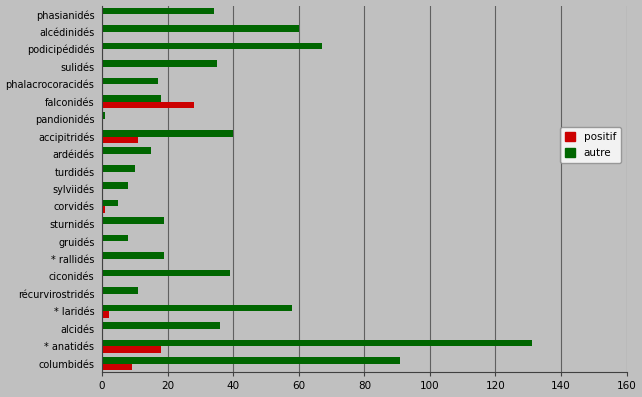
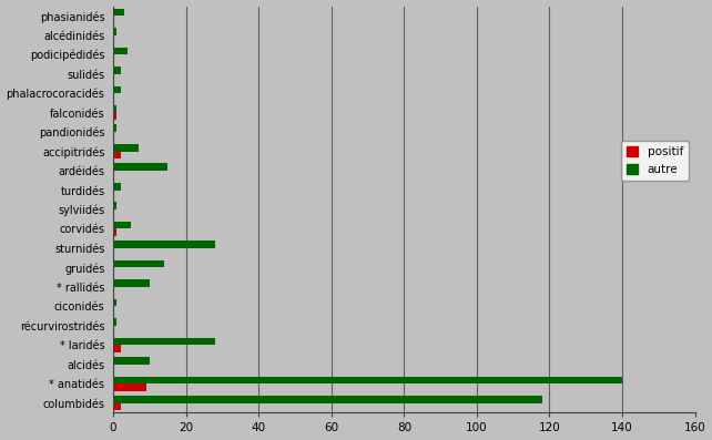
autre/phasianidés: 34 -> 3
autre/alcédinidés: 60 -> 1
autre/podicipédidés: 67 -> 4
autre/sulidés: 35 -> 2
autre/phalacrocoracidés: 17 -> 2
autre/falconidés: 18 -> 1
positif/falconidés: 28 -> 1
autre/accipitridés: 40 -> 7
positif/accipitridés: 11 -> 2
autre/turdidés: 10 -> 2
autre/sylviidés: 8 -> 1
autre/sturnidés: 19 -> 28
autre/gruidés: 8 -> 14
autre/* rallidés: 19 -> 10
autre/ciconidés: 39 -> 1
autre/récurvirostridés: 11 -> 1
autre/* laridés: 58 -> 28
autre/alcidés: 36 -> 10
autre/* anatidés: 131 -> 140
positif/* anatidés: 18 -> 9
autre/columbidés: 91 -> 118
positif/columbidés: 9 -> 2
